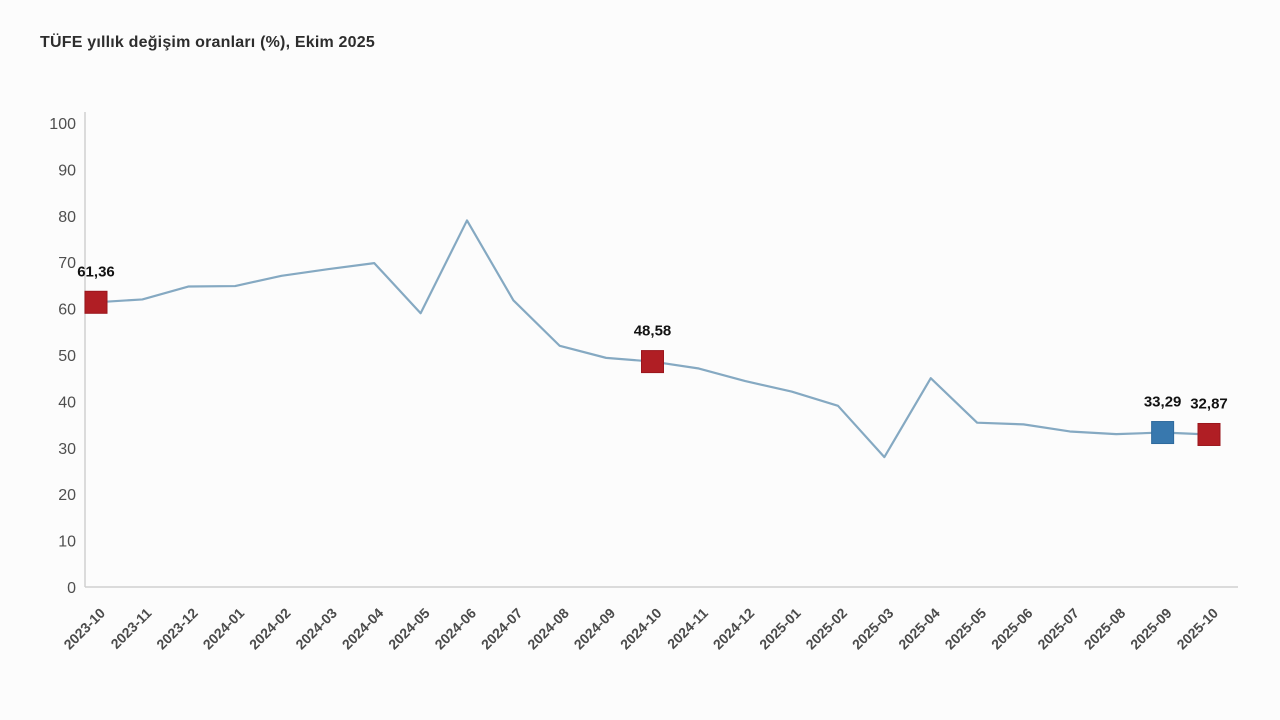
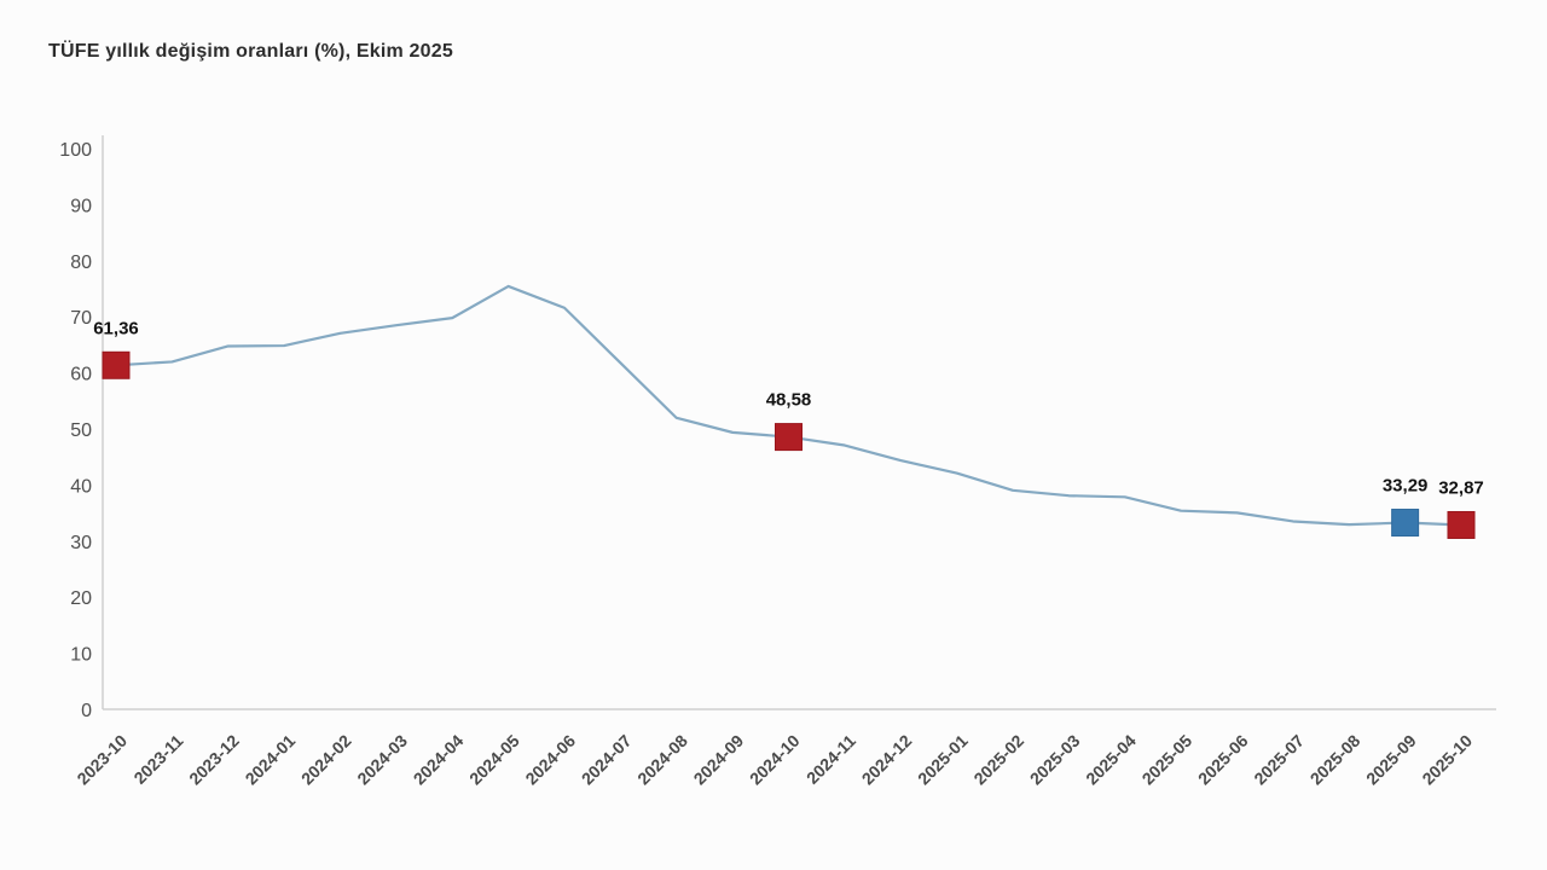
2024-05: 59 -> 75
2024-06: 79 -> 72
2025-03: 28 -> 38
2025-04: 45 -> 38
